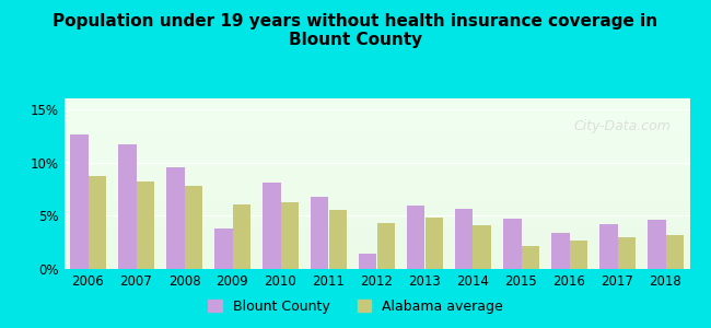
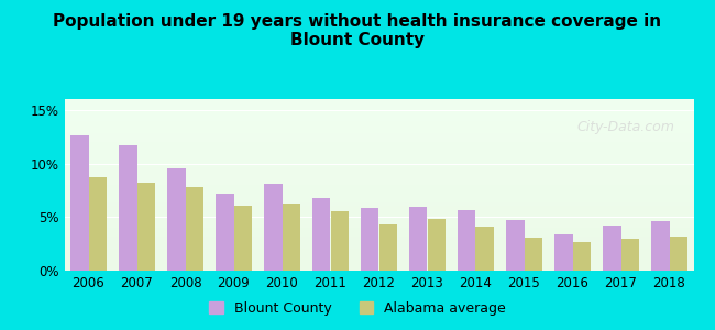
Blount County/2009: 3.8% -> 7.2%
Blount County/2012: 1.4% -> 5.8%
Alabama average/2015: 2.2% -> 3.1%
